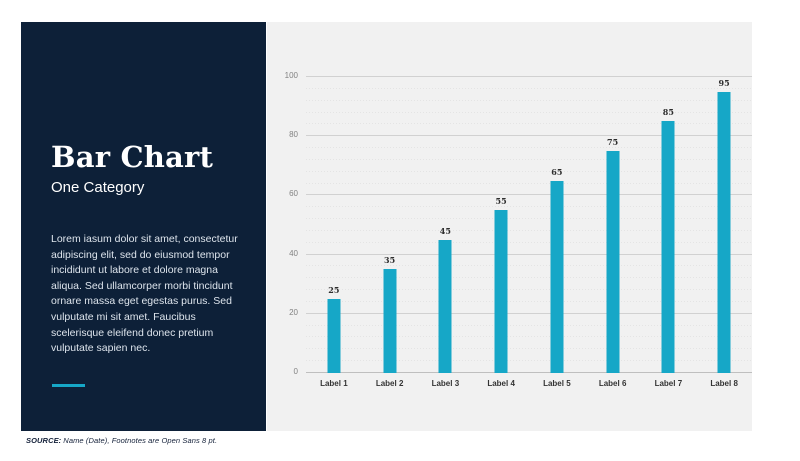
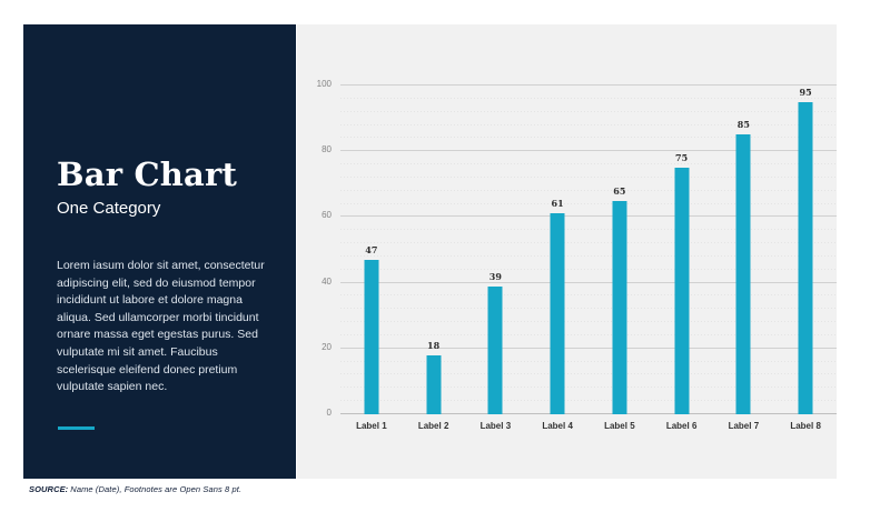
Label 1: 25 -> 47
Label 2: 35 -> 18
Label 3: 45 -> 39
Label 4: 55 -> 61
